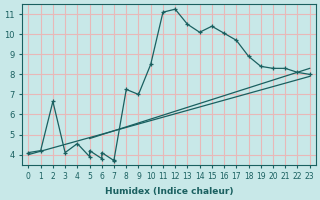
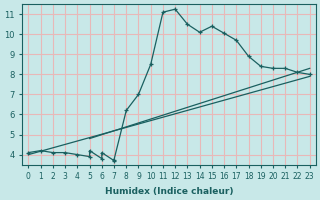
2: 6.65 -> 4.10
4: 4.55 -> 4.00
8: 7.25 -> 6.20
